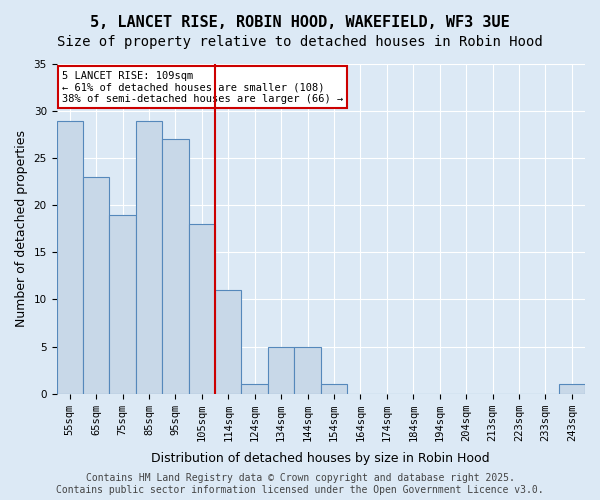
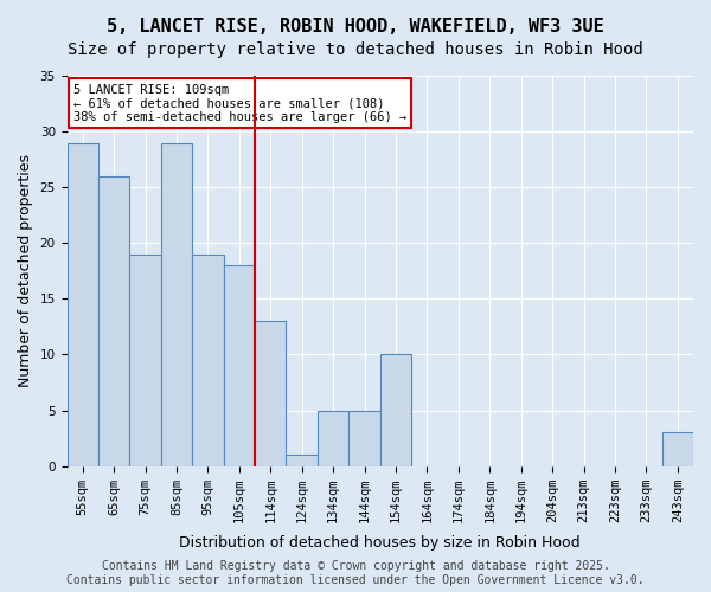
65sqm: 23 -> 26
95sqm: 27 -> 19
114sqm: 11 -> 13
154sqm: 1 -> 10
243sqm: 1 -> 3
